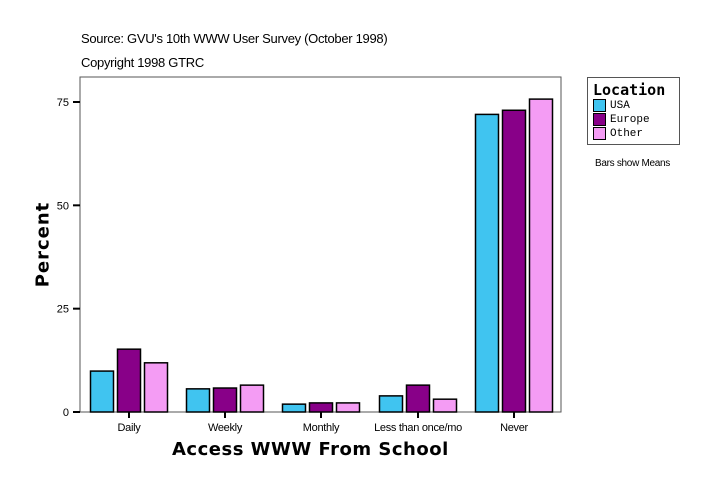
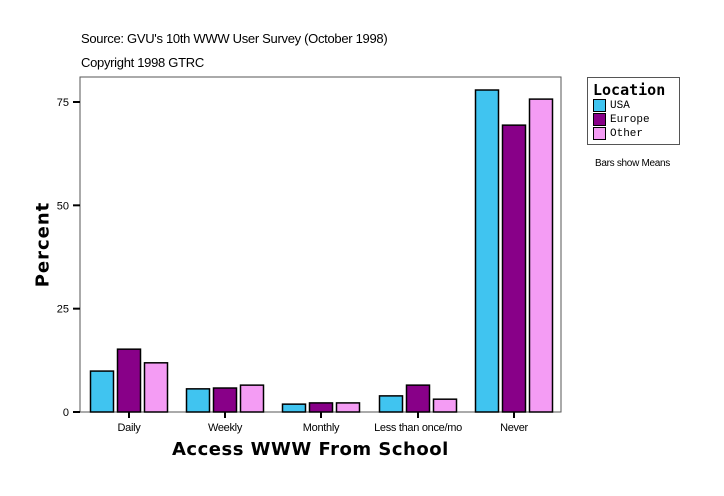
USA/Never: 72 -> 78
Europe/Never: 73 -> 69
